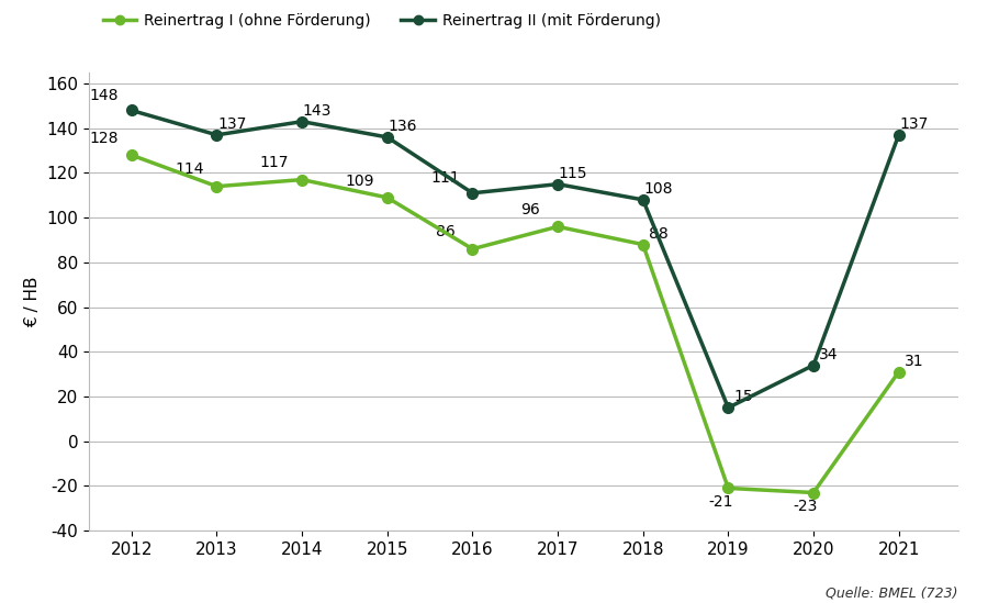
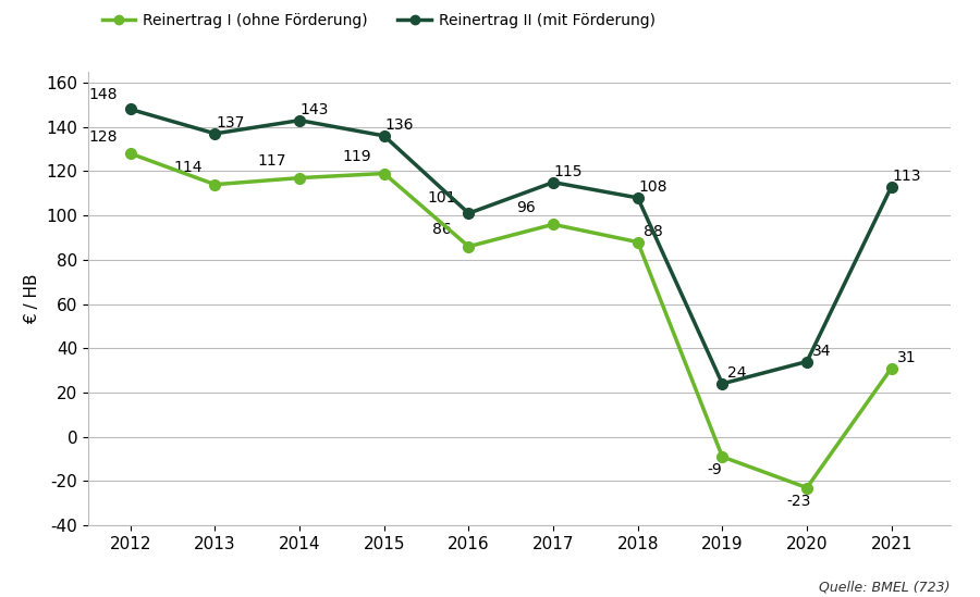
Reinertrag I (ohne Förderung)/2015: 109 -> 119
Reinertrag II (mit Förderung)/2016: 111 -> 101
Reinertrag I (ohne Förderung)/2019: -21 -> -9
Reinertrag II (mit Förderung)/2019: 15 -> 24
Reinertrag II (mit Förderung)/2021: 137 -> 113
